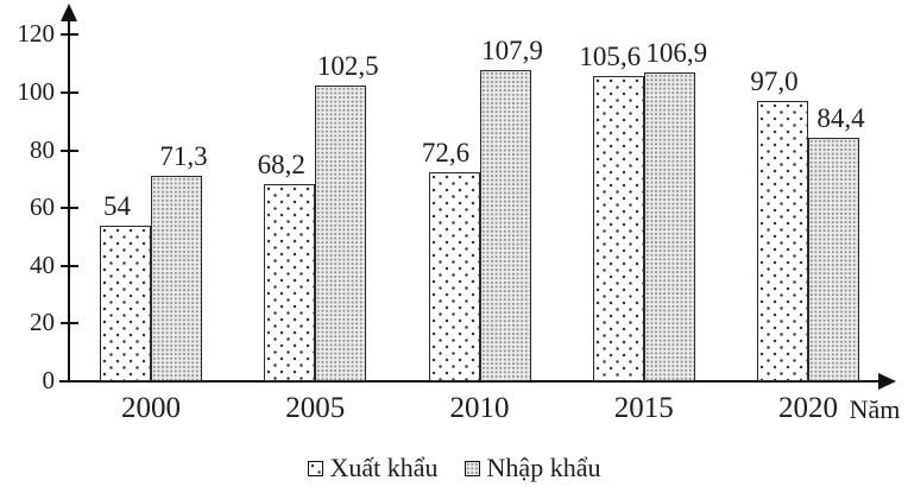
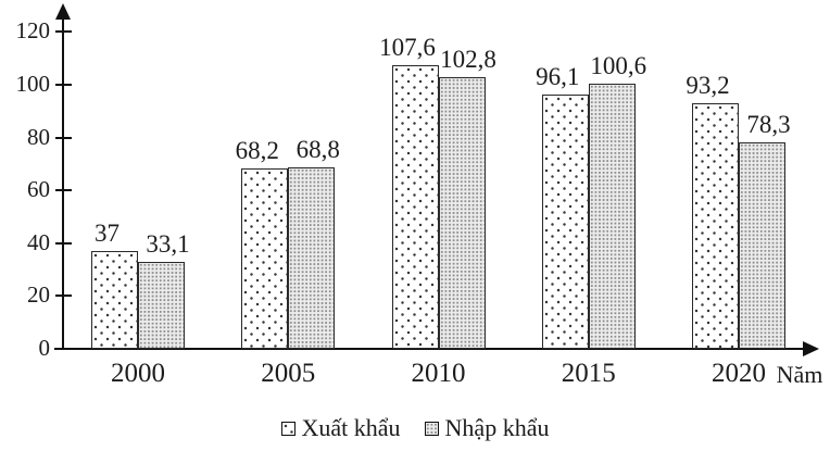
Xuất khẩu/2000: 54 -> 37
Nhập khẩu/2000: 71,3 -> 33,1
Nhập khẩu/2005: 102,5 -> 68,8
Xuất khẩu/2010: 72,6 -> 107,6
Nhập khẩu/2010: 107,9 -> 102,8
Xuất khẩu/2015: 105,6 -> 96,1
Nhập khẩu/2015: 106,9 -> 100,6
Xuất khẩu/2020: 97,0 -> 93,2
Nhập khẩu/2020: 84,4 -> 78,3
